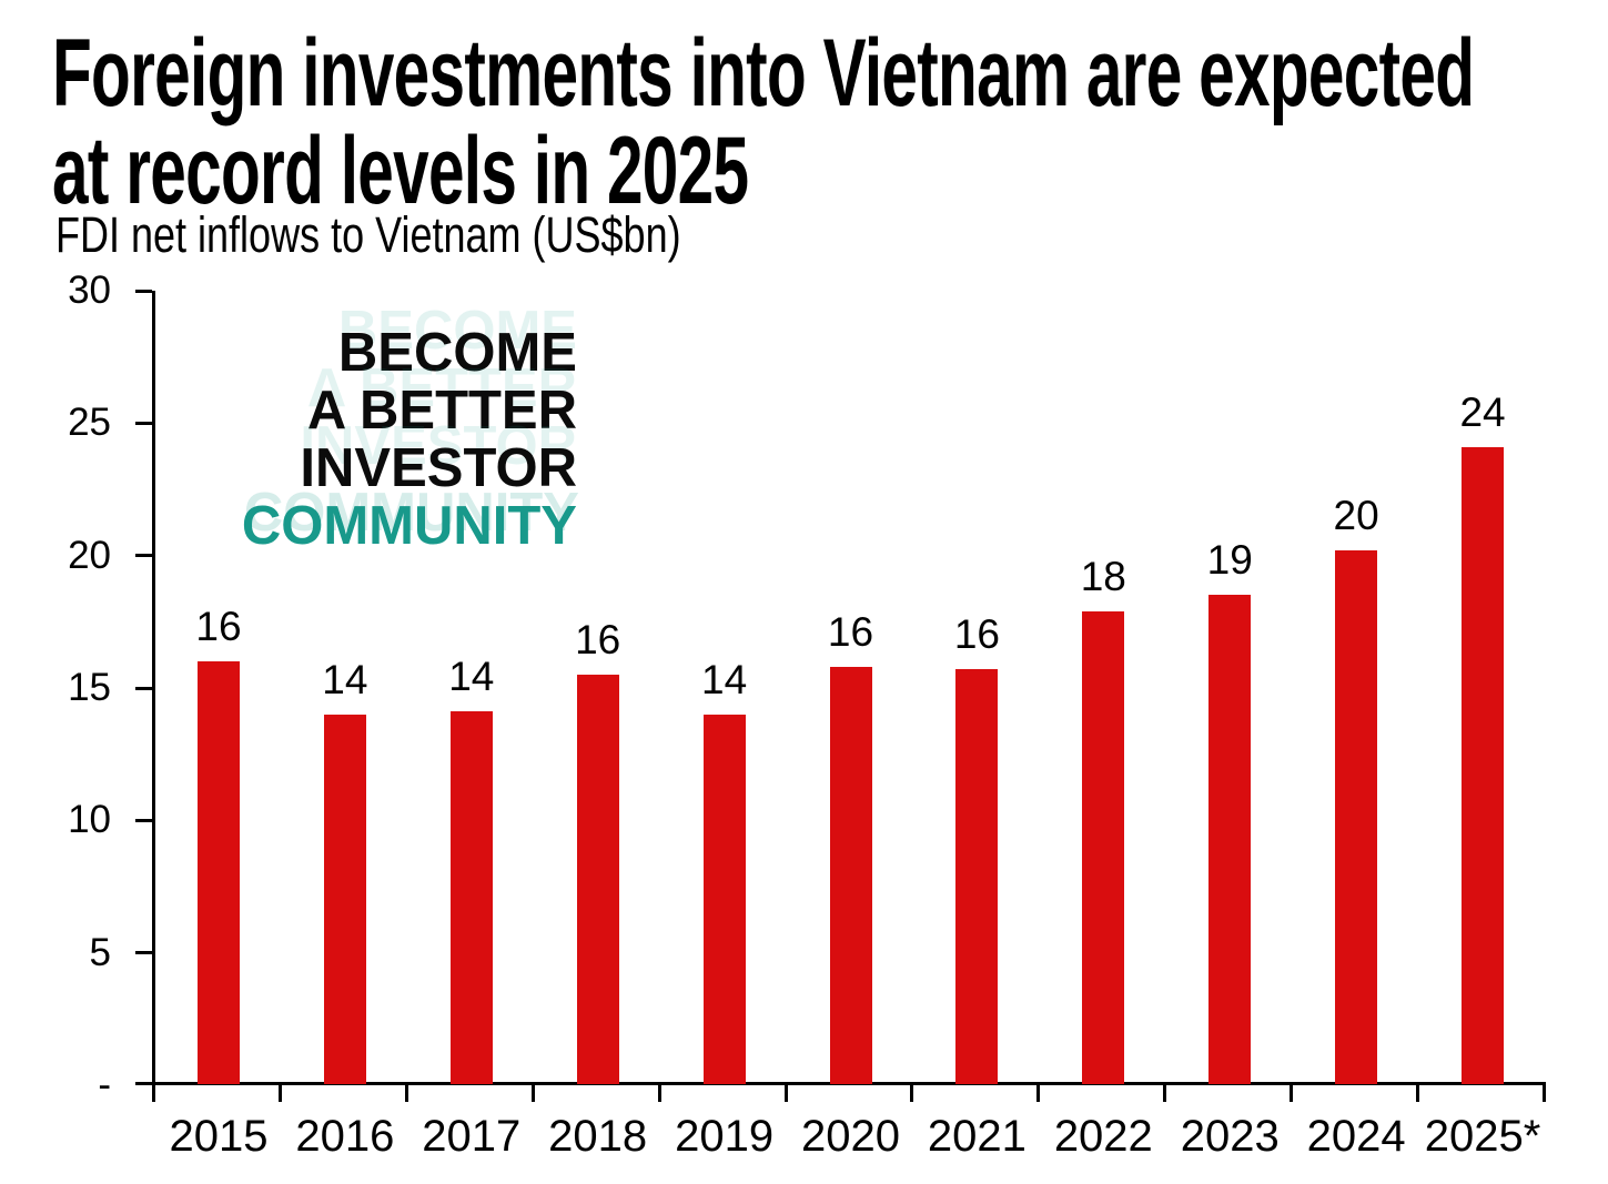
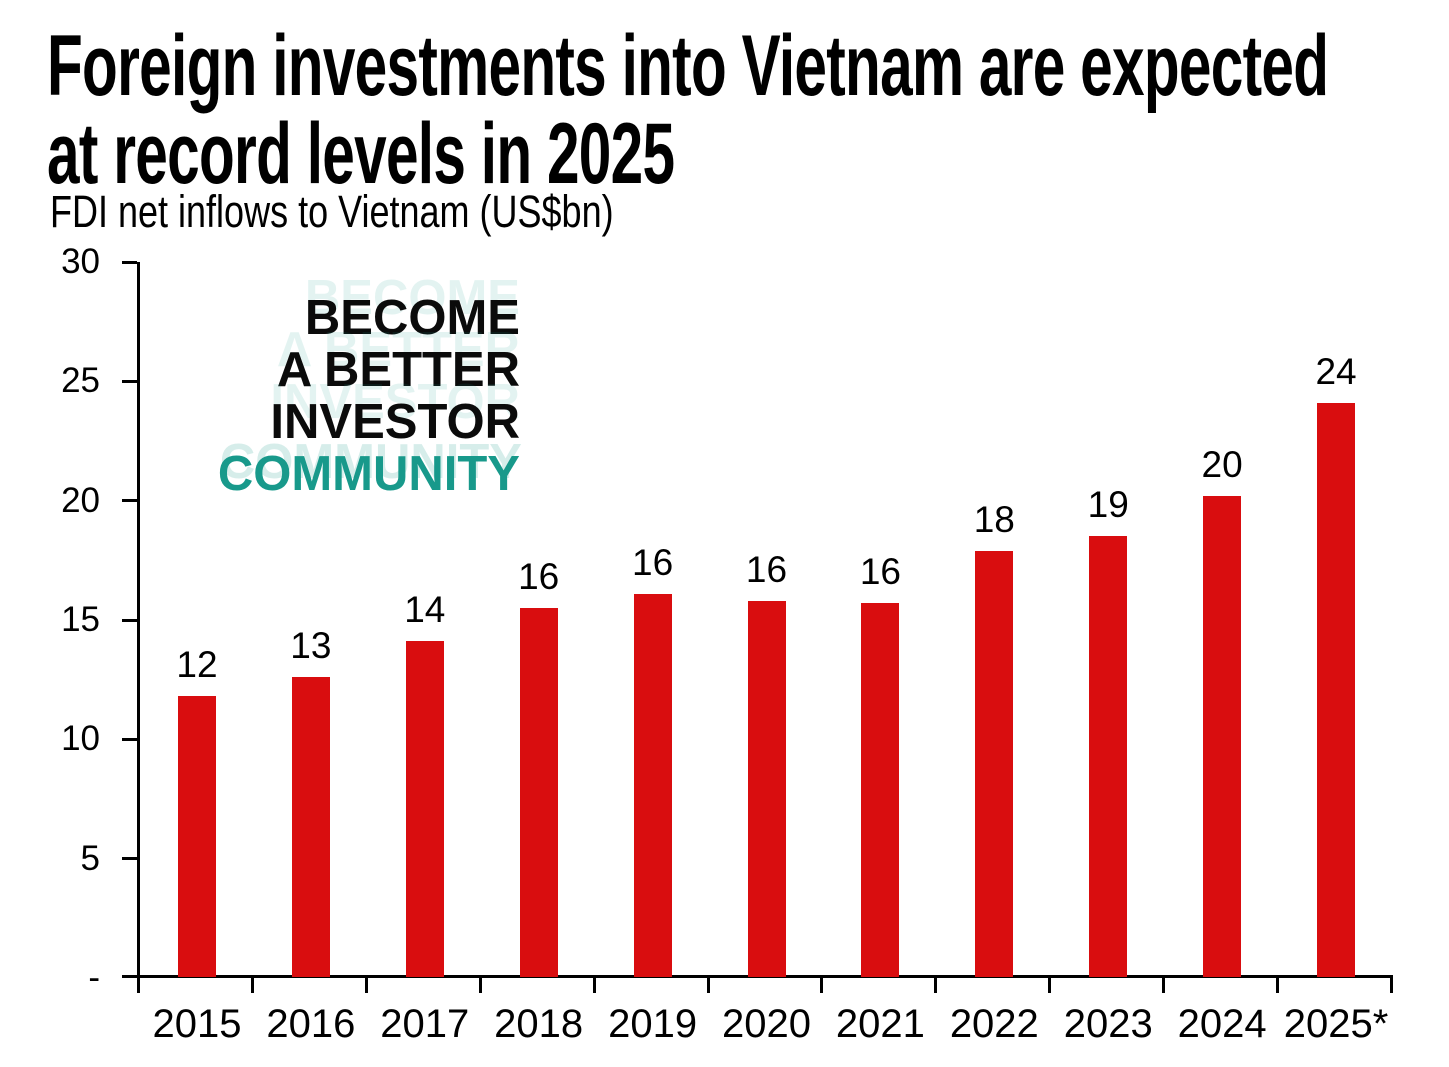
2015: 16 -> 12
2016: 14 -> 13
2019: 14 -> 16
